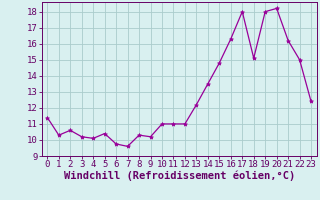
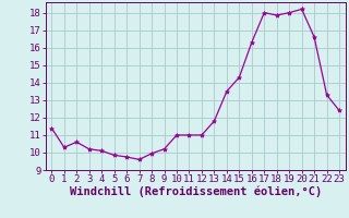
5: 10.4 -> 9.8
8: 10.3 -> 9.9
13: 12.2 -> 11.8
15: 14.8 -> 14.3
18: 15.1 -> 17.9
21: 16.2 -> 16.6
22: 15.0 -> 13.3
